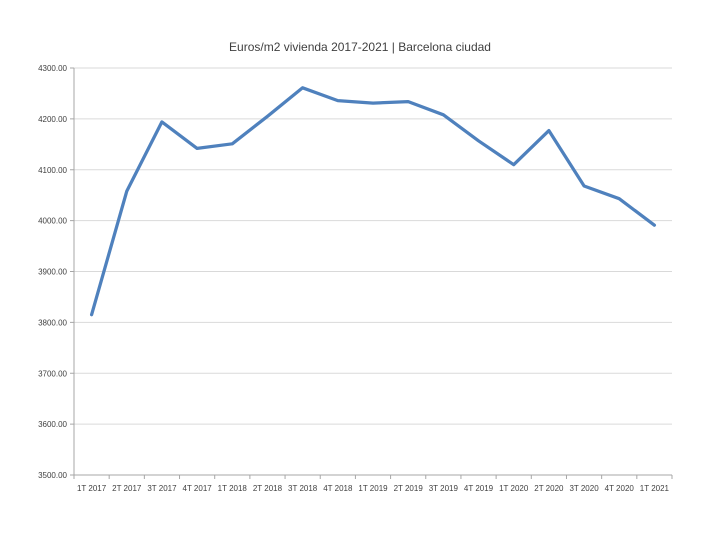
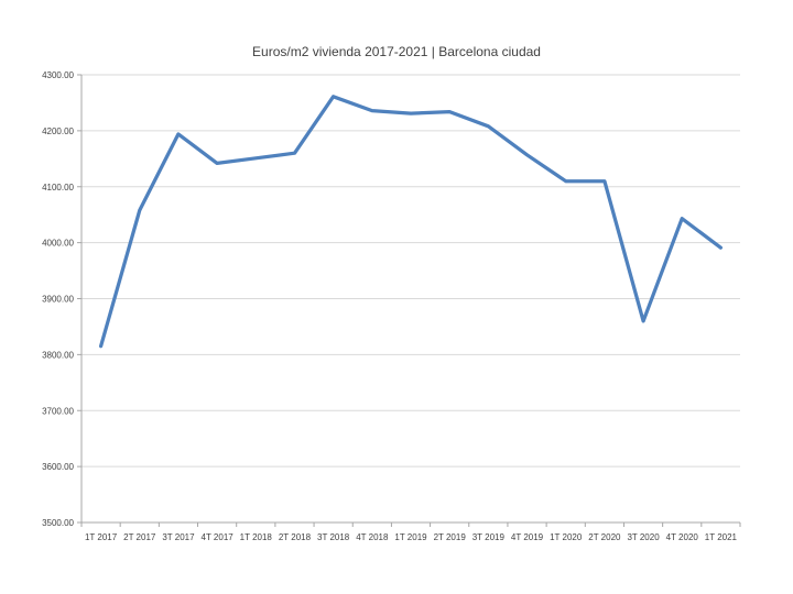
2T 2018: 4200 -> 4160
2T 2020: 4180 -> 4110
3T 2020: 4070 -> 3860
